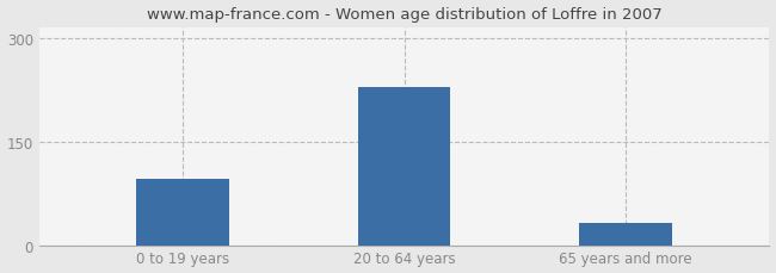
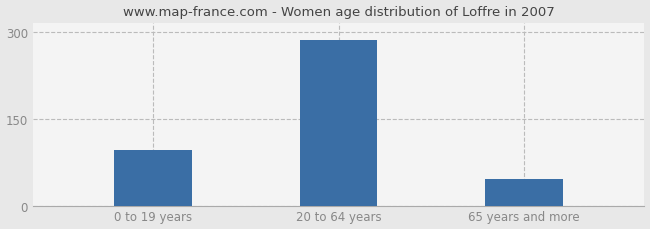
20 to 64 years: 228 -> 286
65 years and more: 32 -> 46
